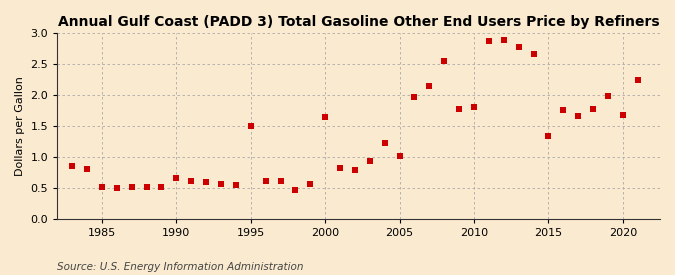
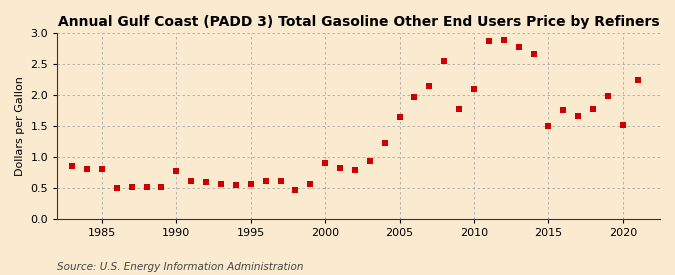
1985: 0.52 -> 0.80
1990: 0.66 -> 0.77
1995: 1.50 -> 0.57
2000: 1.64 -> 0.91
2005: 1.02 -> 1.64
2010: 1.80 -> 2.10
2015: 1.34 -> 1.50
2020: 1.68 -> 1.52
